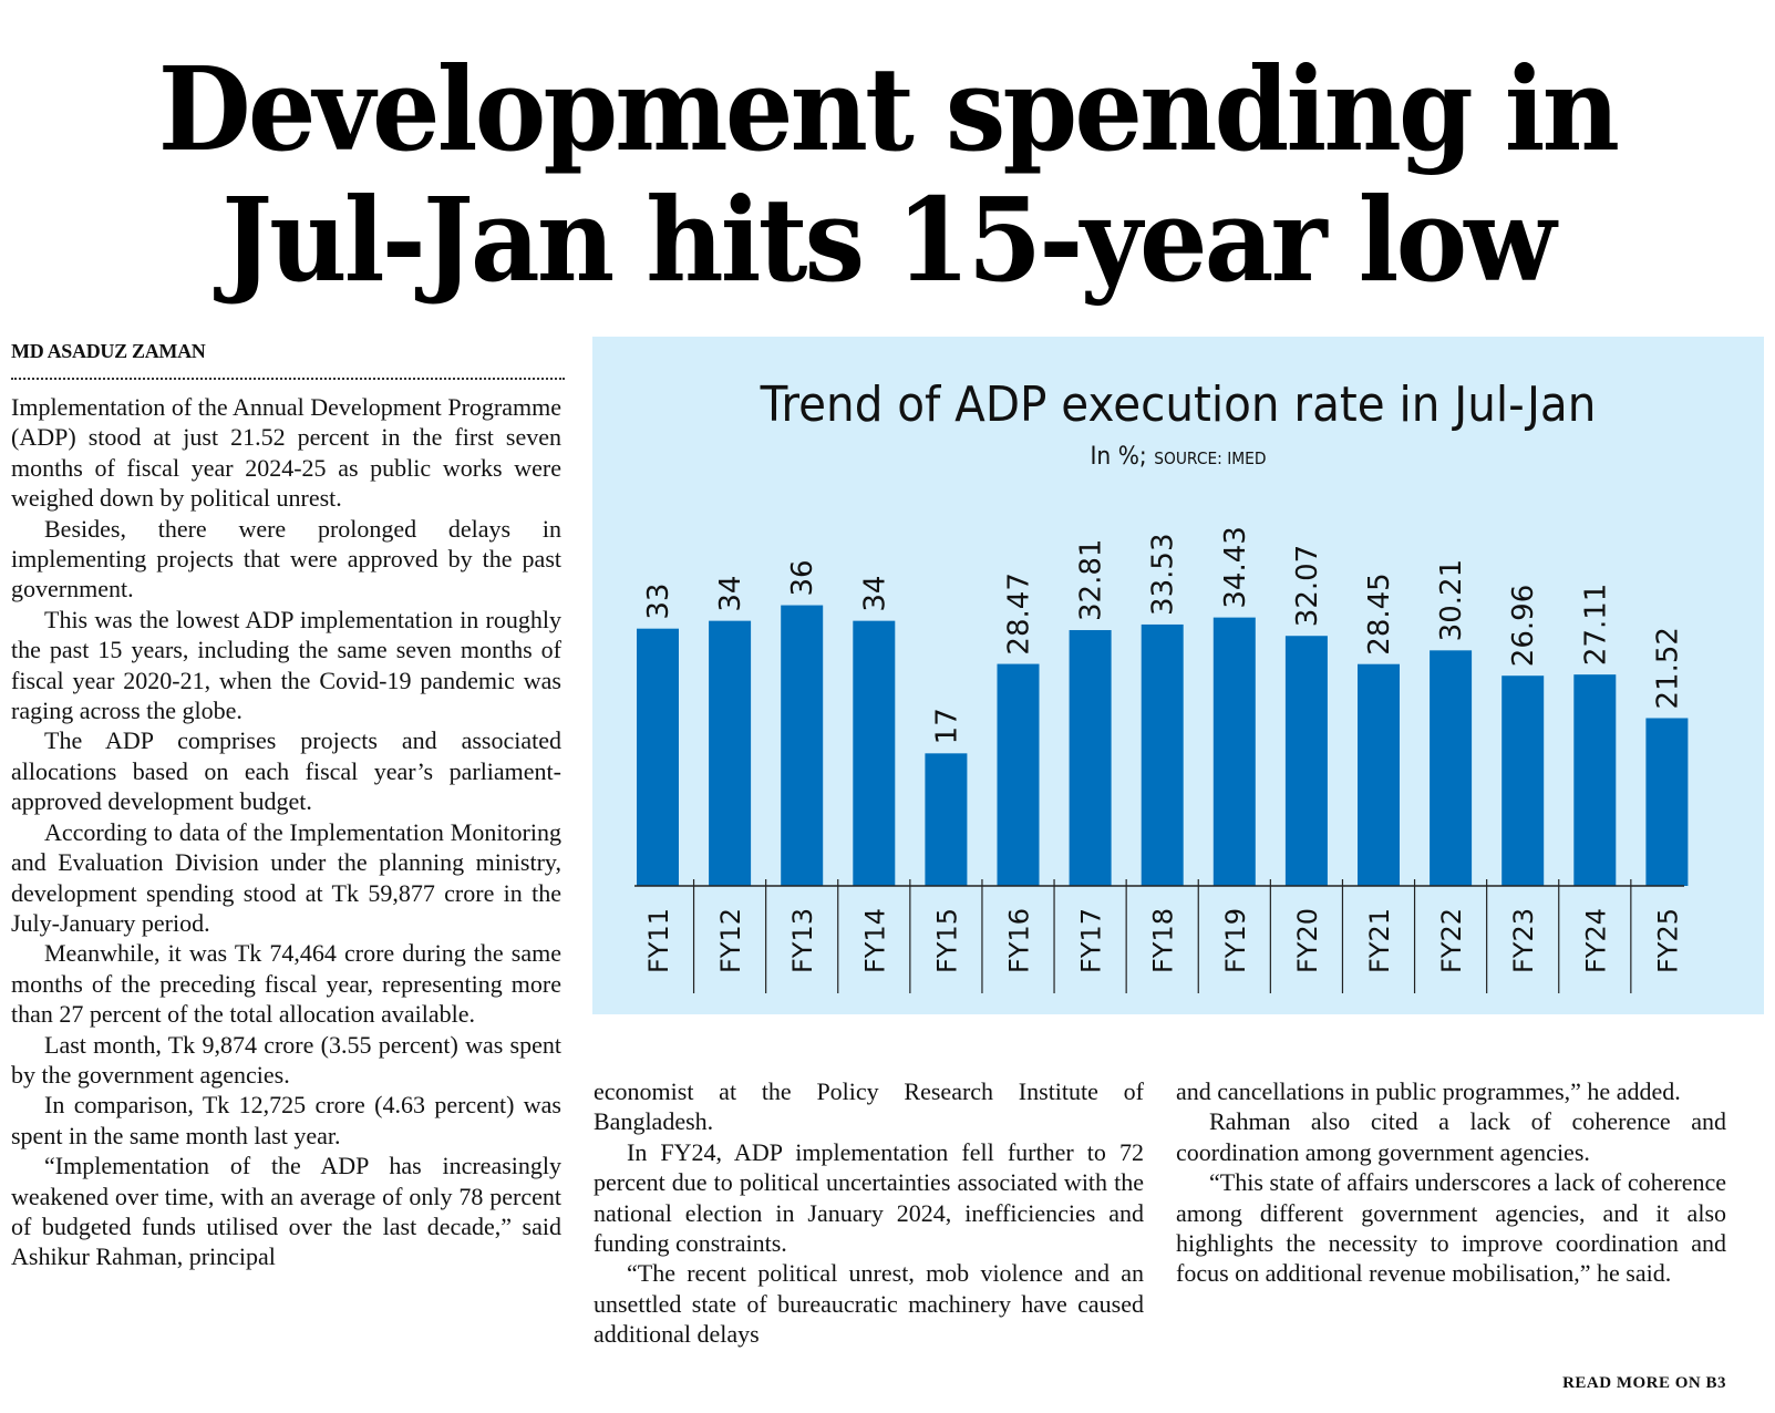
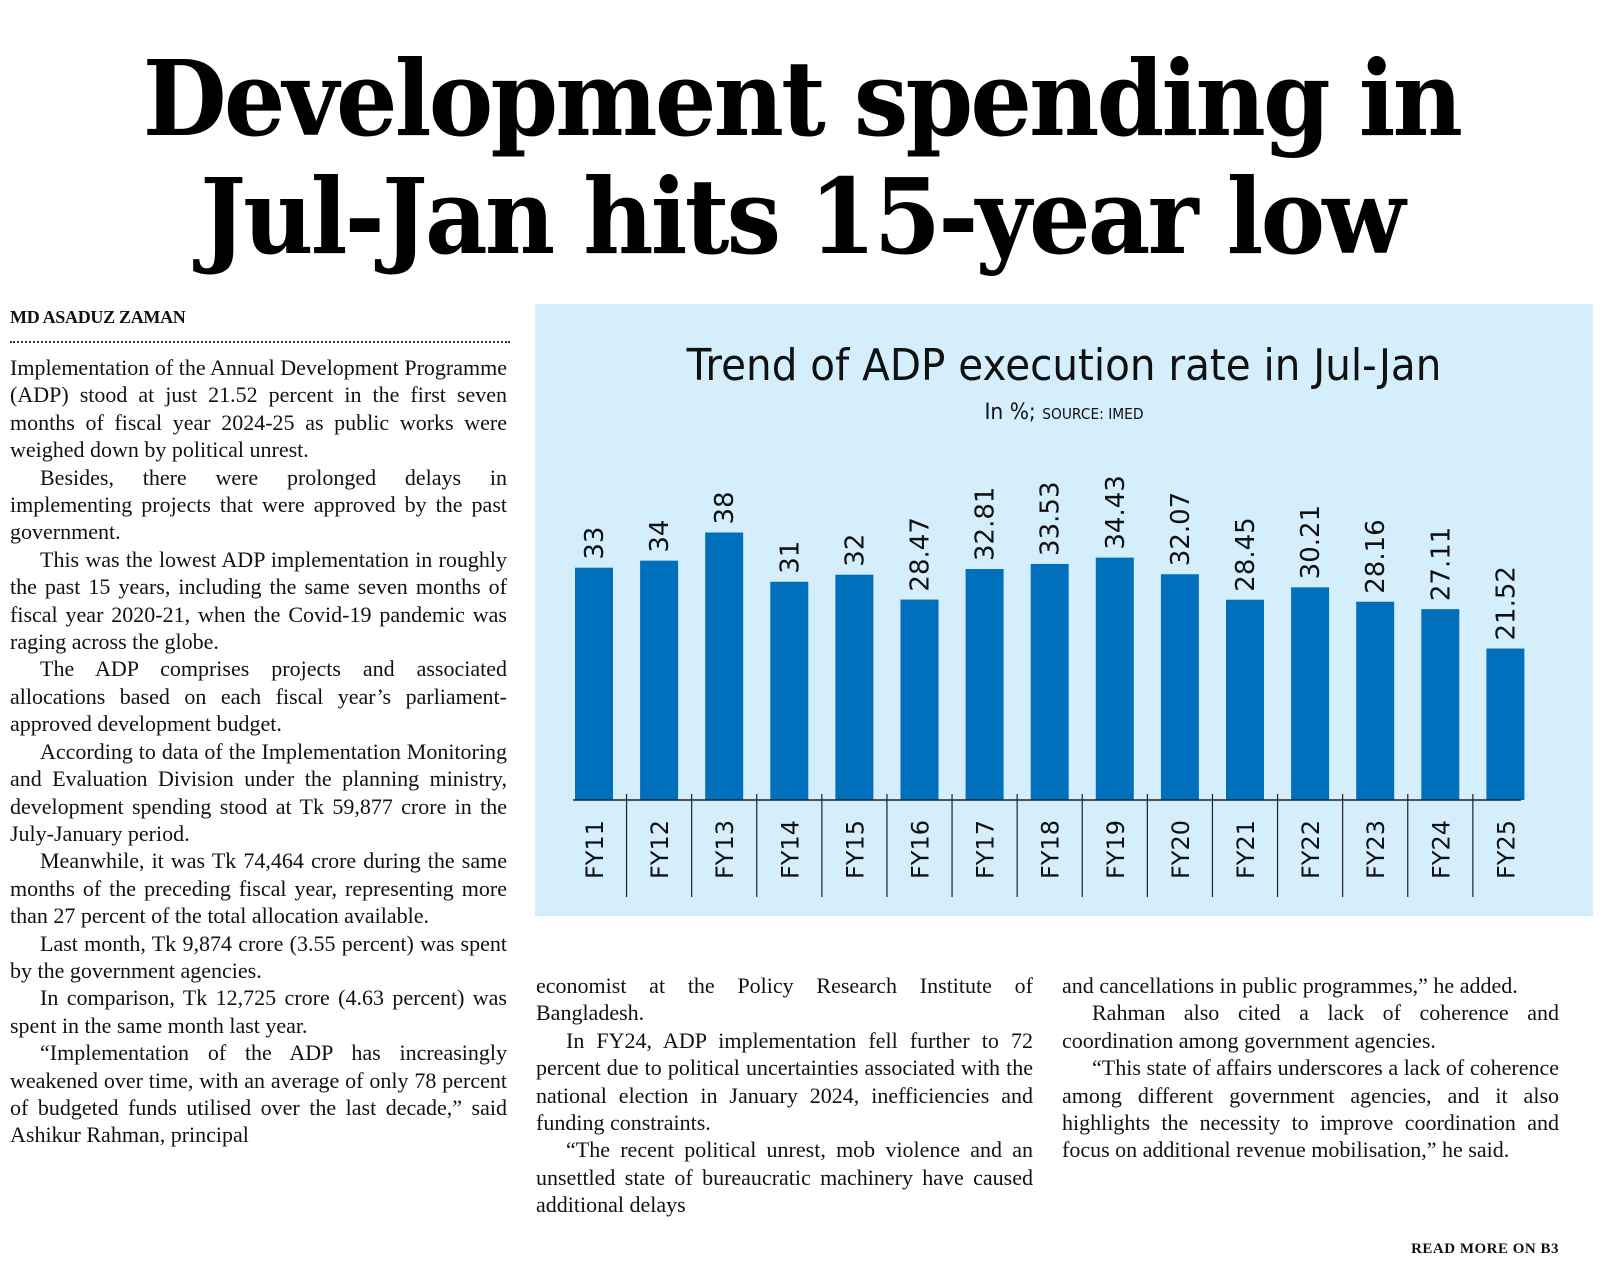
FY13: 36 -> 38
FY14: 34 -> 31
FY15: 17 -> 32
FY23: 26.96 -> 28.16
